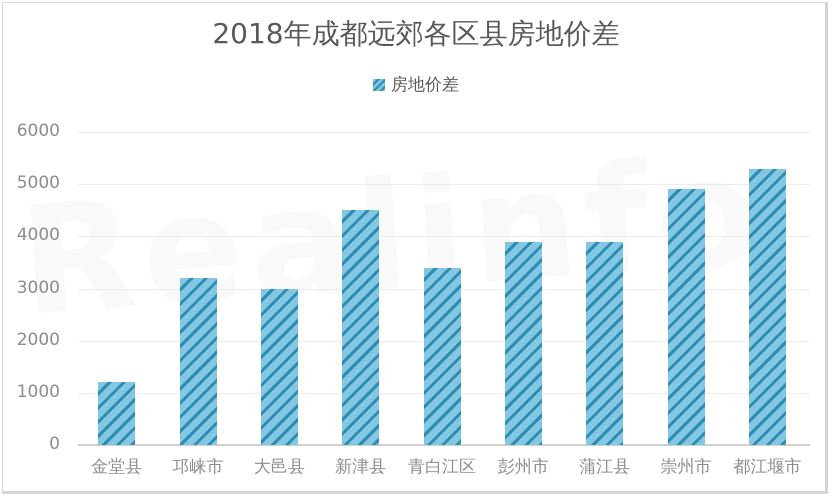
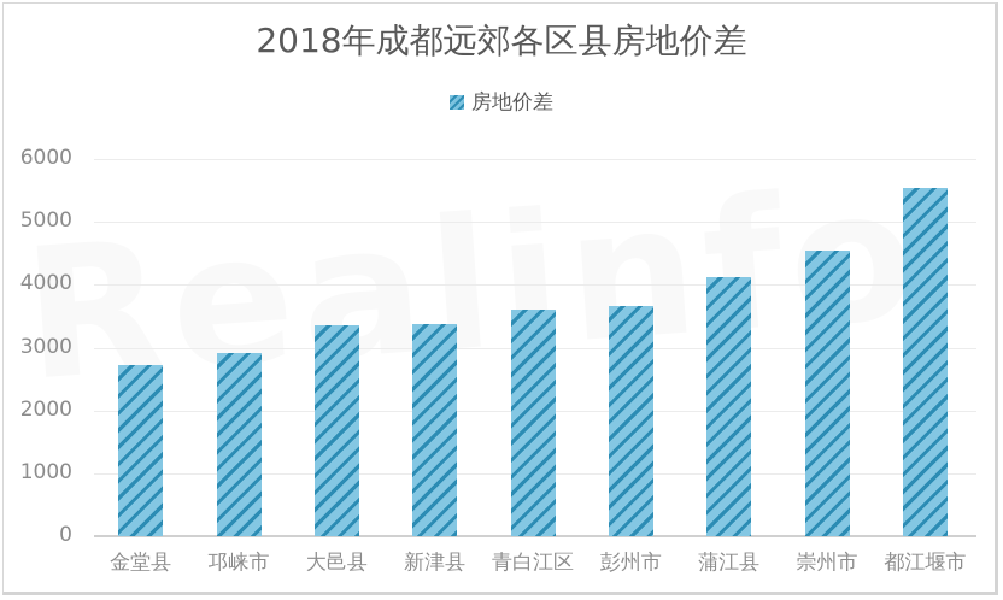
金堂县: 1200 -> 2700
邛崃市: 3200 -> 2900
大邑县: 3000 -> 3400
新津县: 4500 -> 3400
青白江区: 3400 -> 3600
彭州市: 3900 -> 3700
蒲江县: 3900 -> 4100
崇州市: 4900 -> 4500
都江堰市: 5300 -> 5500
